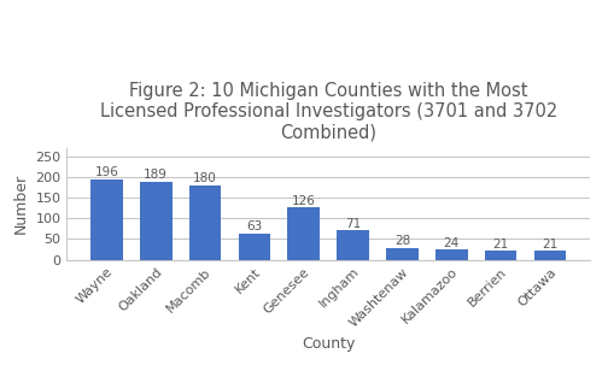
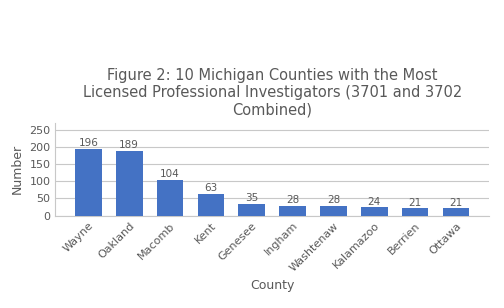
Macomb: 180 -> 104
Genesee: 126 -> 35
Ingham: 71 -> 28
